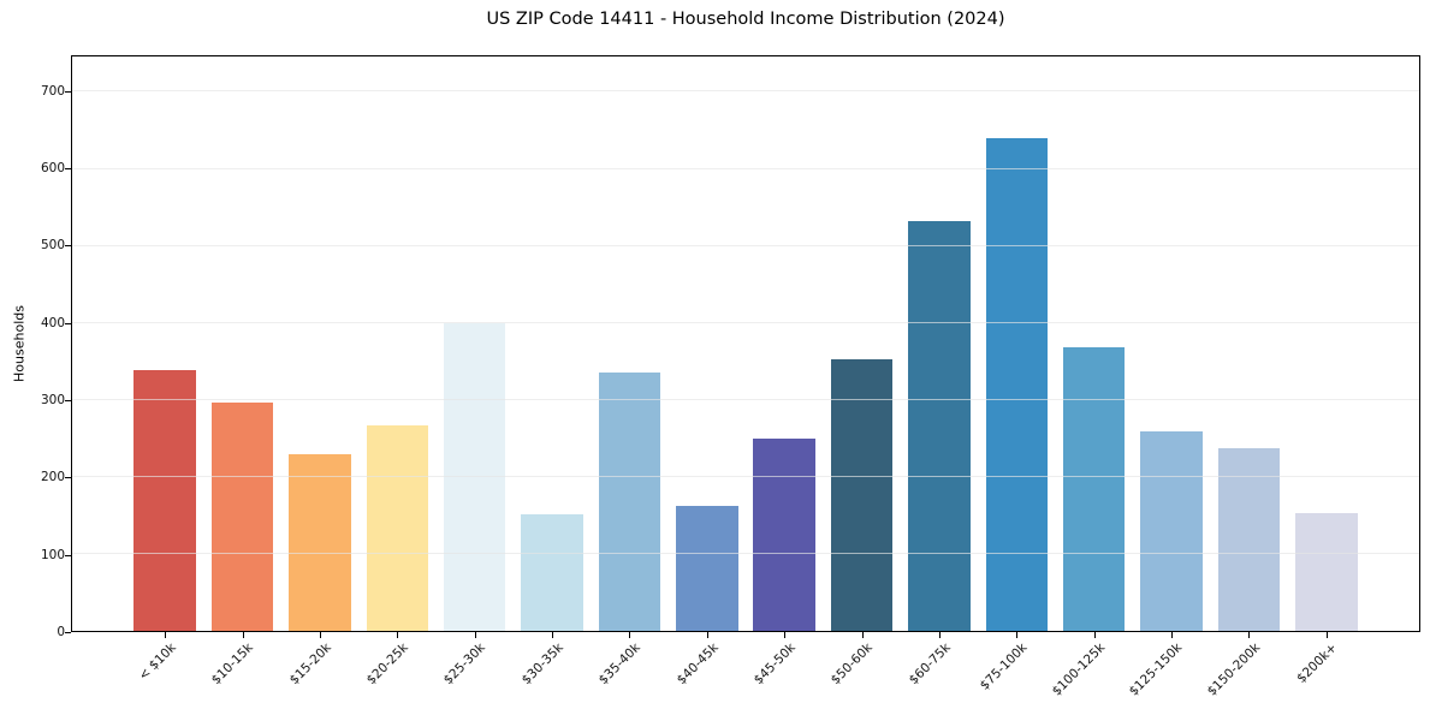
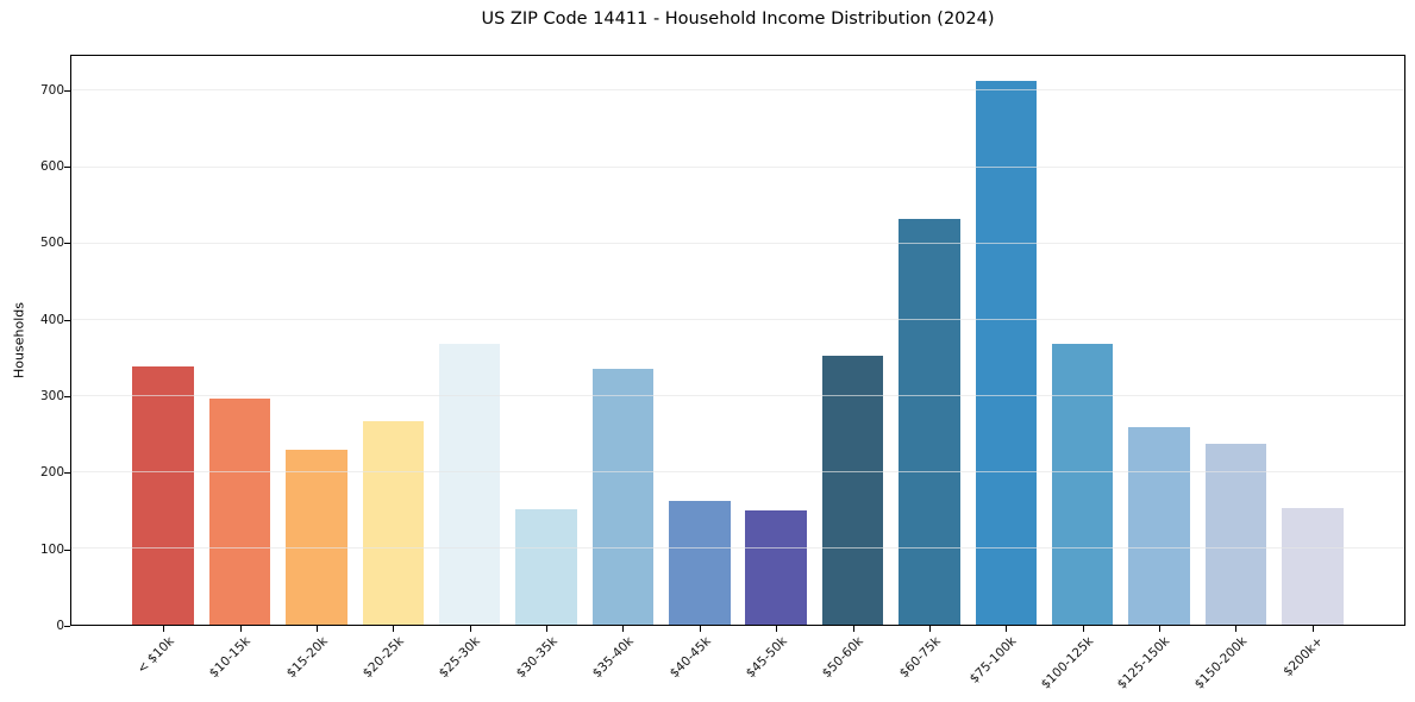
$25-30k: 400 -> 370
$45-50k: 250 -> 150
$75-100k: 640 -> 710
